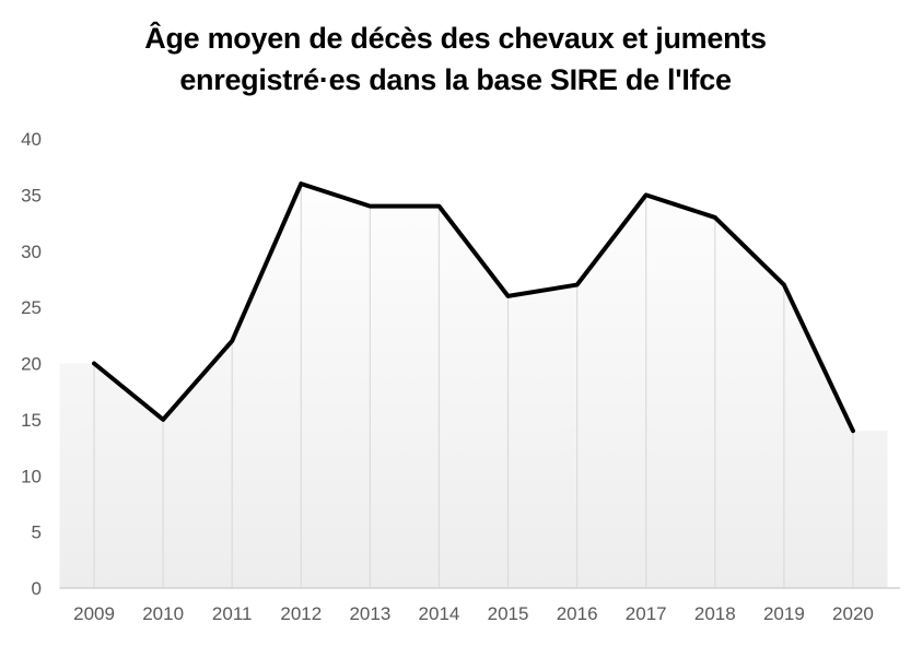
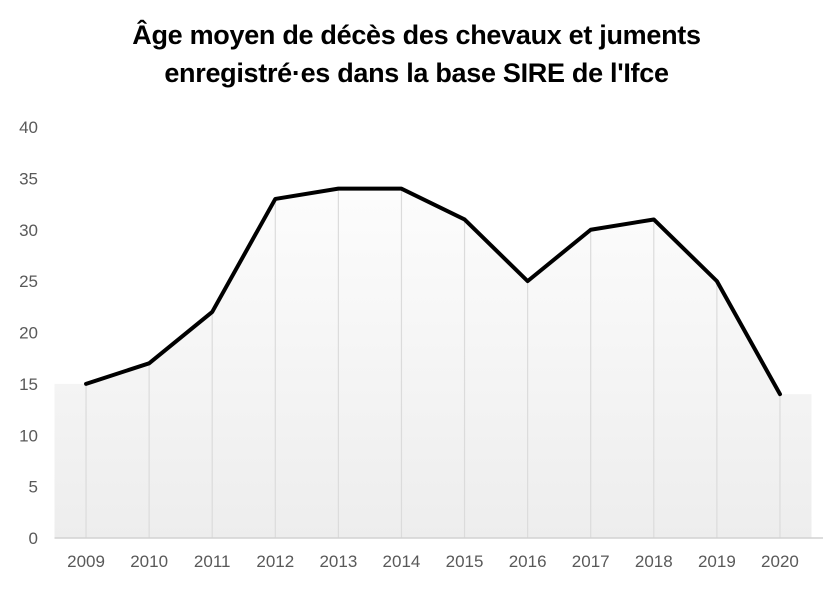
2009: 20 -> 15
2010: 15 -> 17
2012: 36 -> 33
2015: 26 -> 31
2016: 27 -> 25
2017: 35 -> 30
2018: 33 -> 31
2019: 27 -> 25
